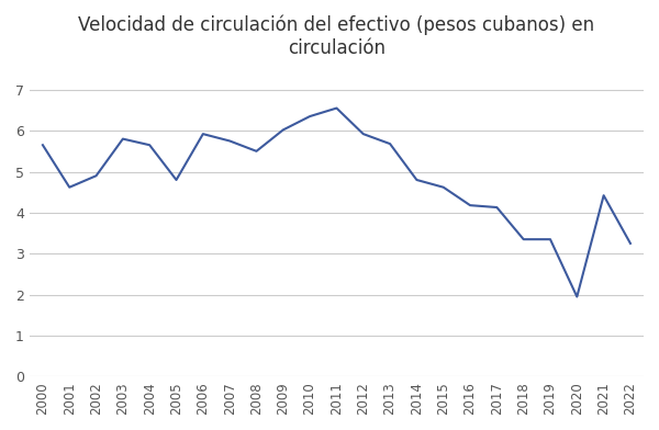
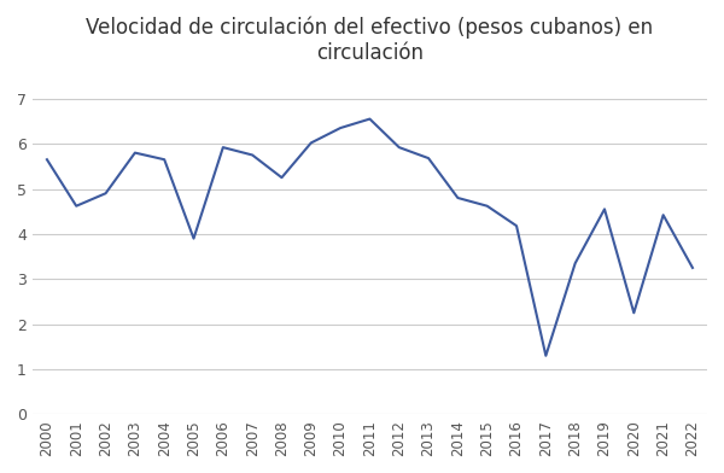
2005: 4.80 -> 3.90
2008: 5.50 -> 5.25
2017: 4.13 -> 1.30
2019: 3.35 -> 4.55
2020: 1.95 -> 2.25
